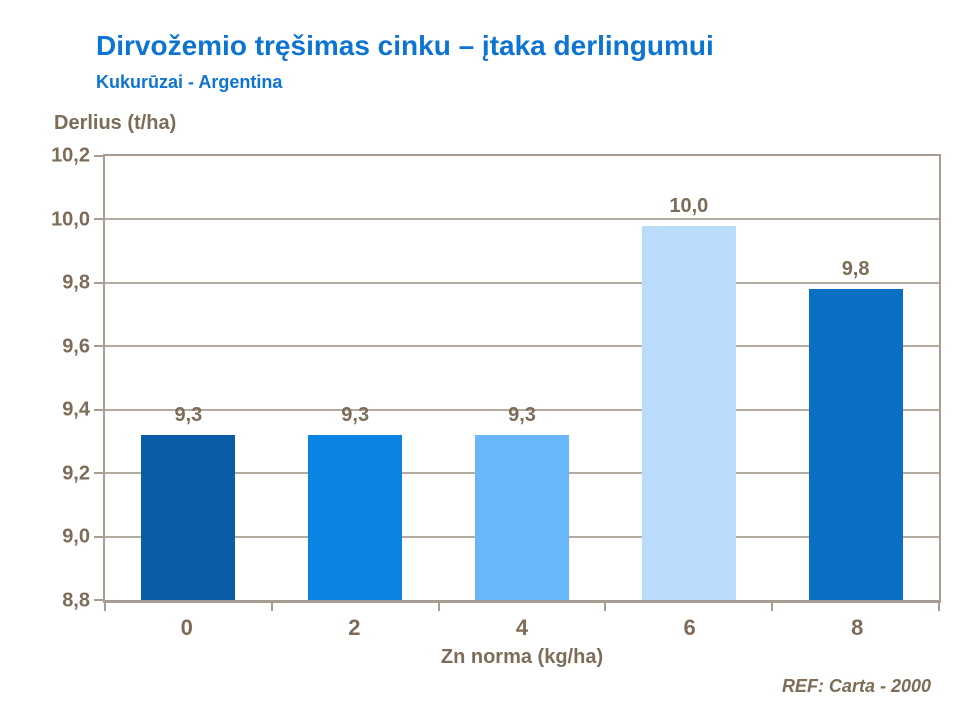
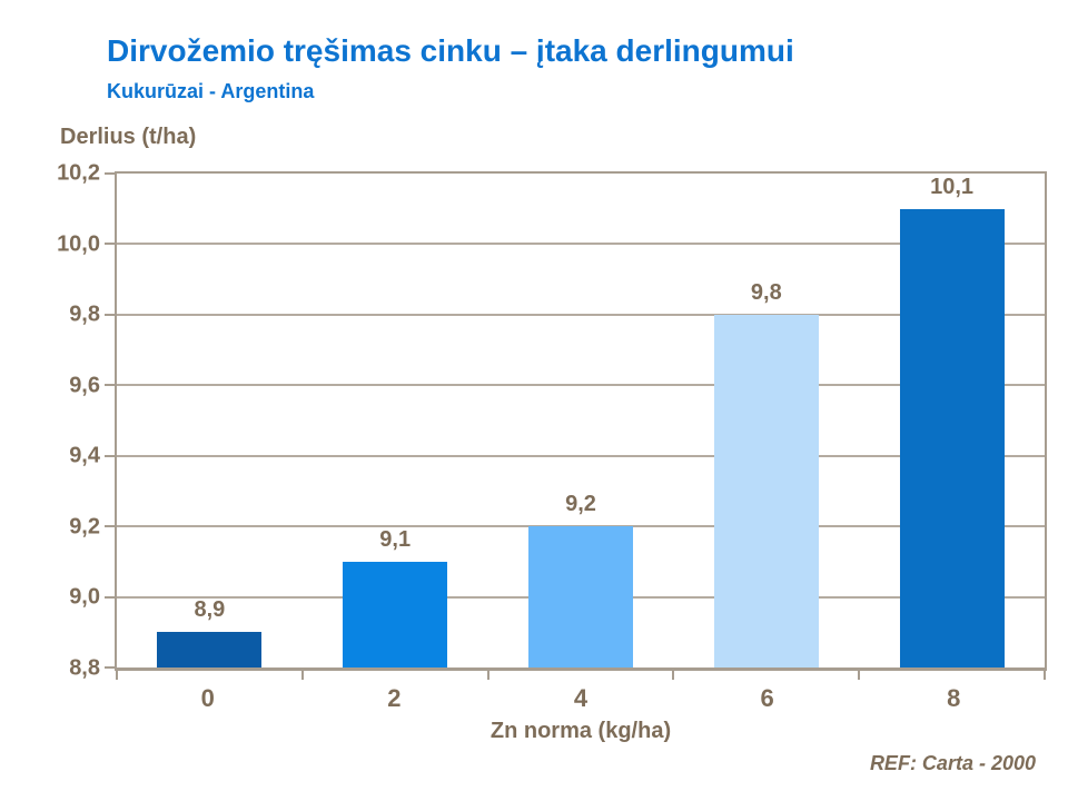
0: 9,3 -> 8,9
2: 9,3 -> 9,1
4: 9,3 -> 9,2
6: 10,0 -> 9,8
8: 9,8 -> 10,1
